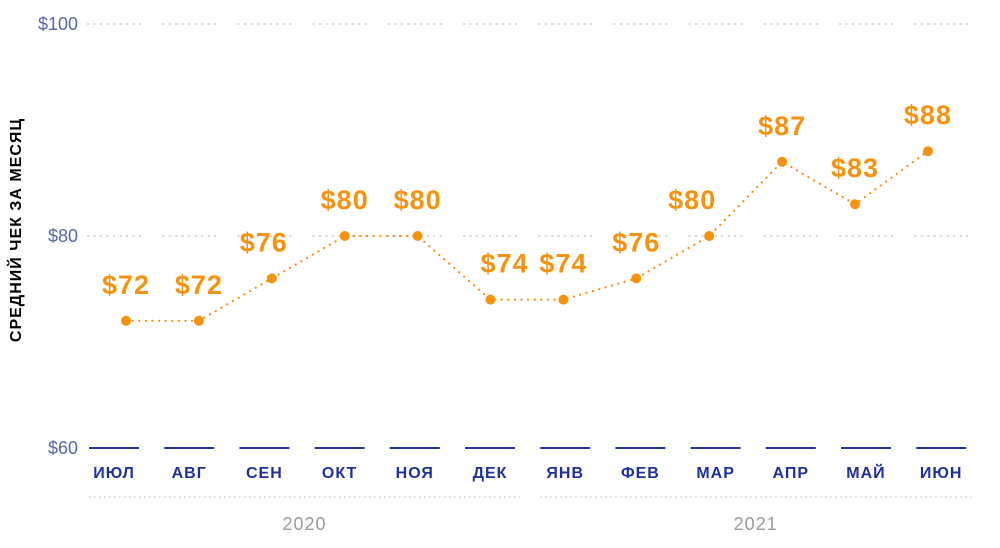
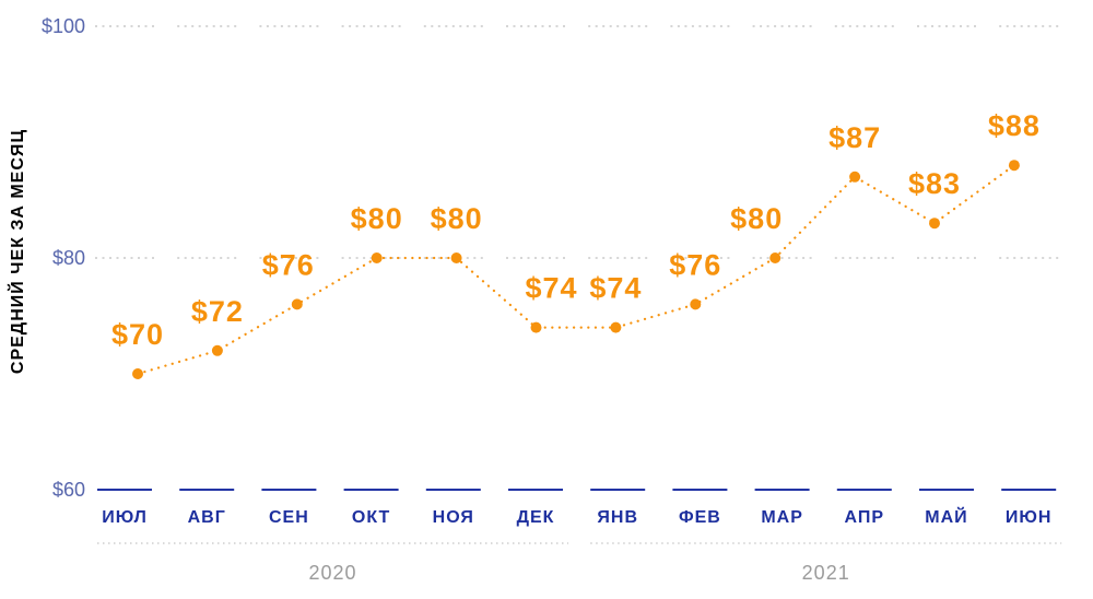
ИЮЛ: $72 -> $70
